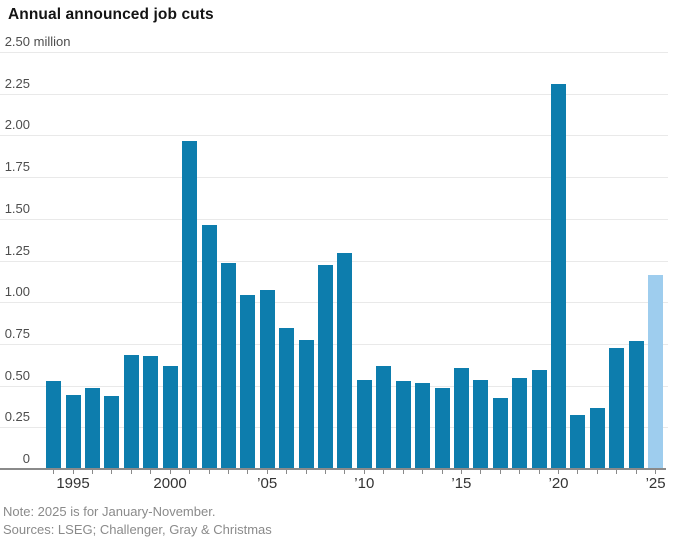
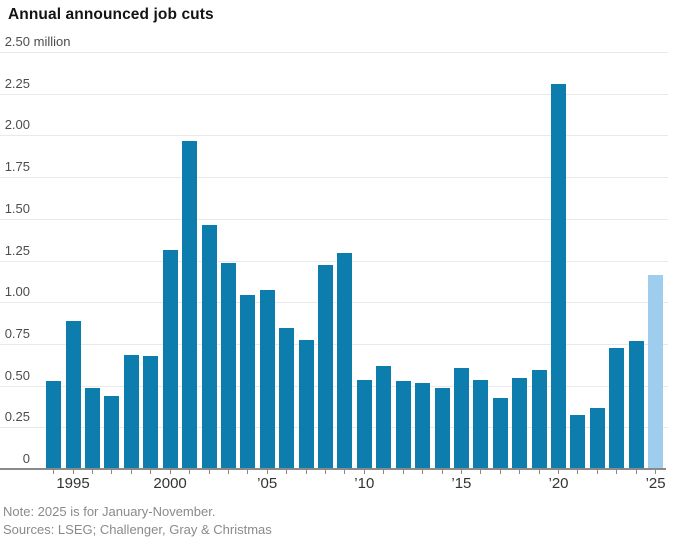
1995: 0.44 -> 0.88
2000: 0.61 -> 1.31
